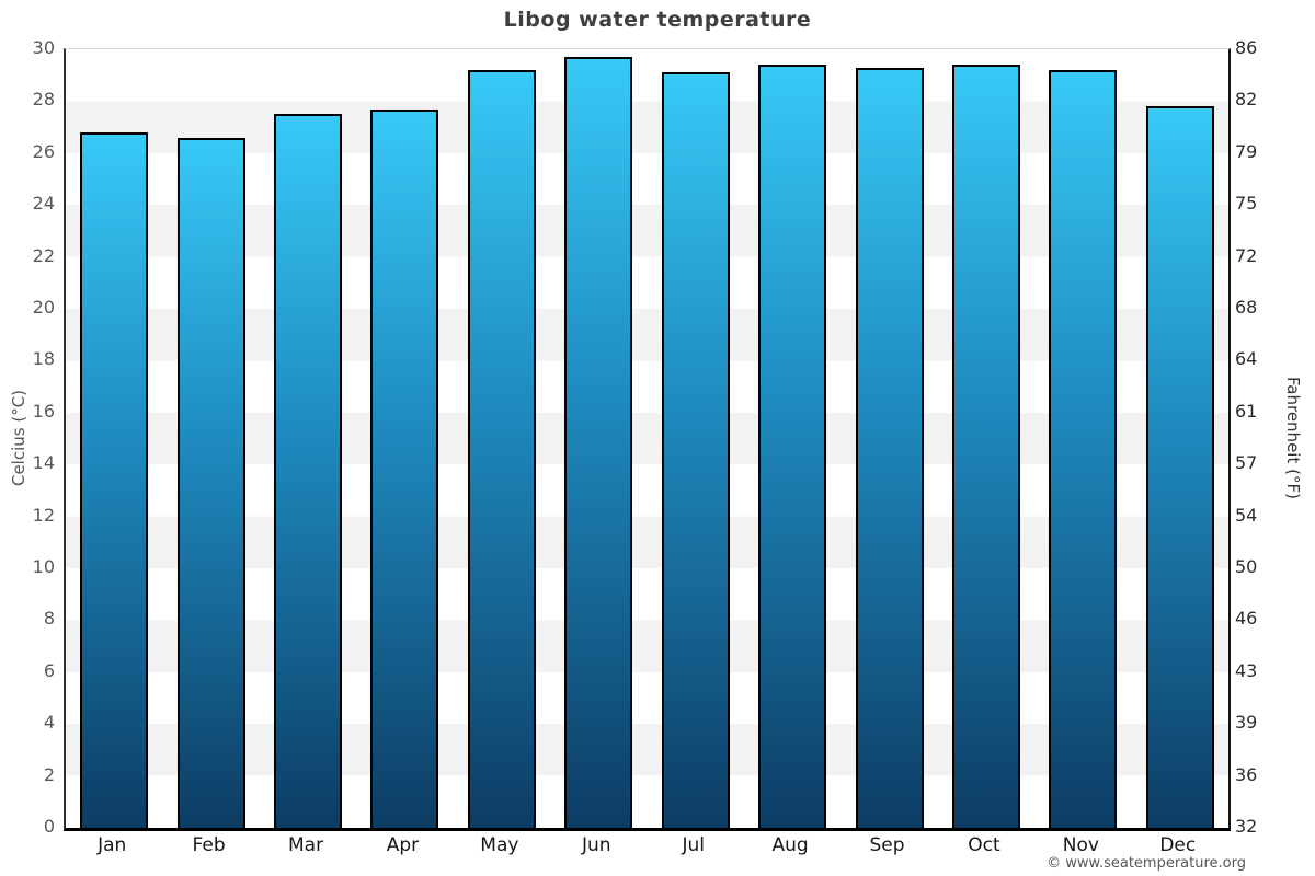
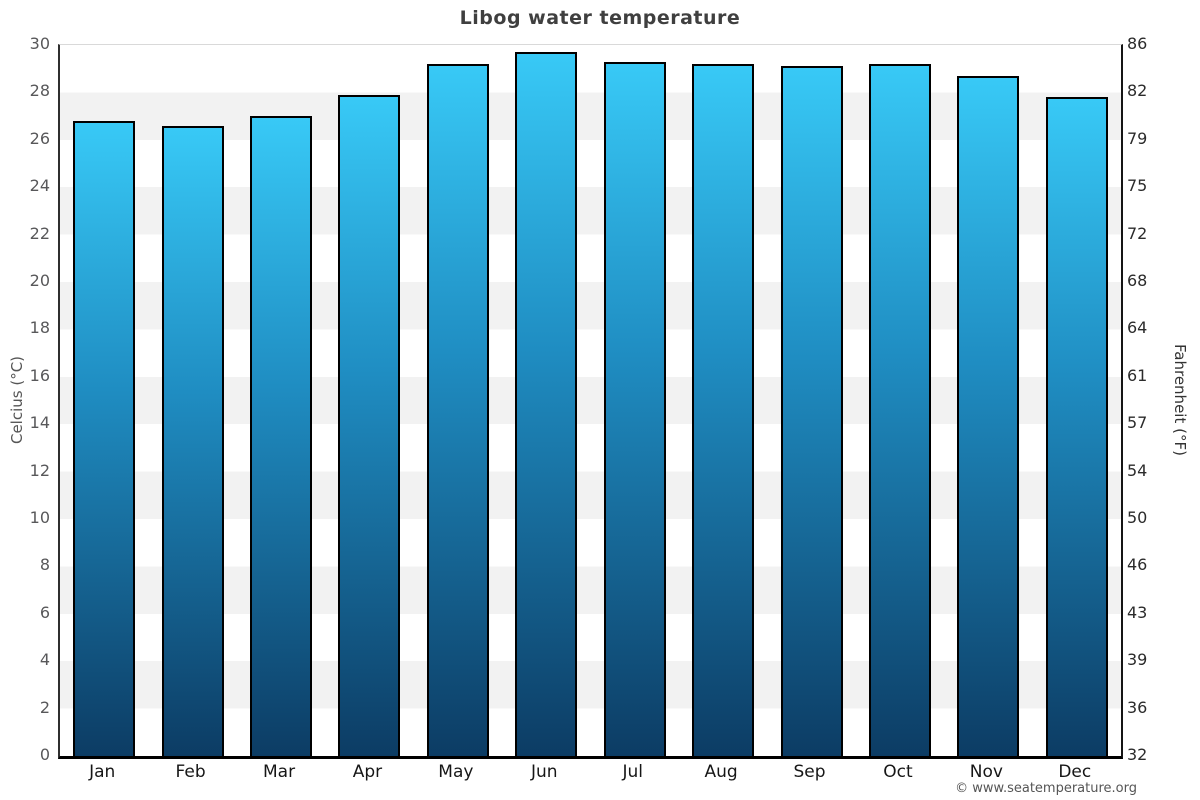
Mar: 27.5 -> 27.0
Apr: 27.7 -> 27.9
Jul: 29.1 -> 29.3
Aug: 29.4 -> 29.2
Sep: 29.3 -> 29.1
Oct: 29.4 -> 29.2
Nov: 29.2 -> 28.7
